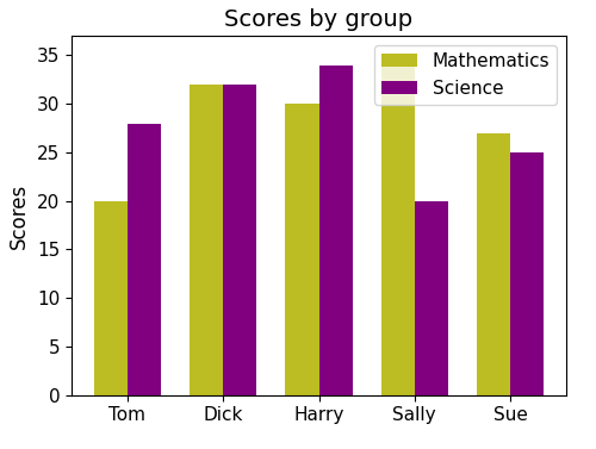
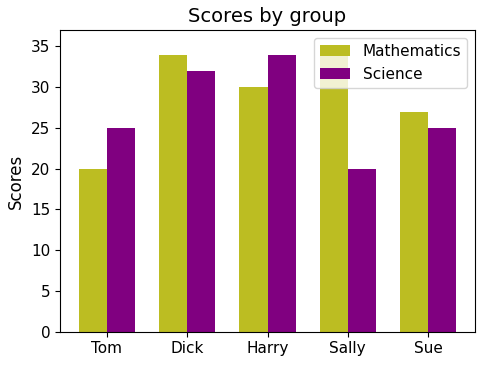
Science/Tom: 28 -> 25
Mathematics/Dick: 32 -> 34
